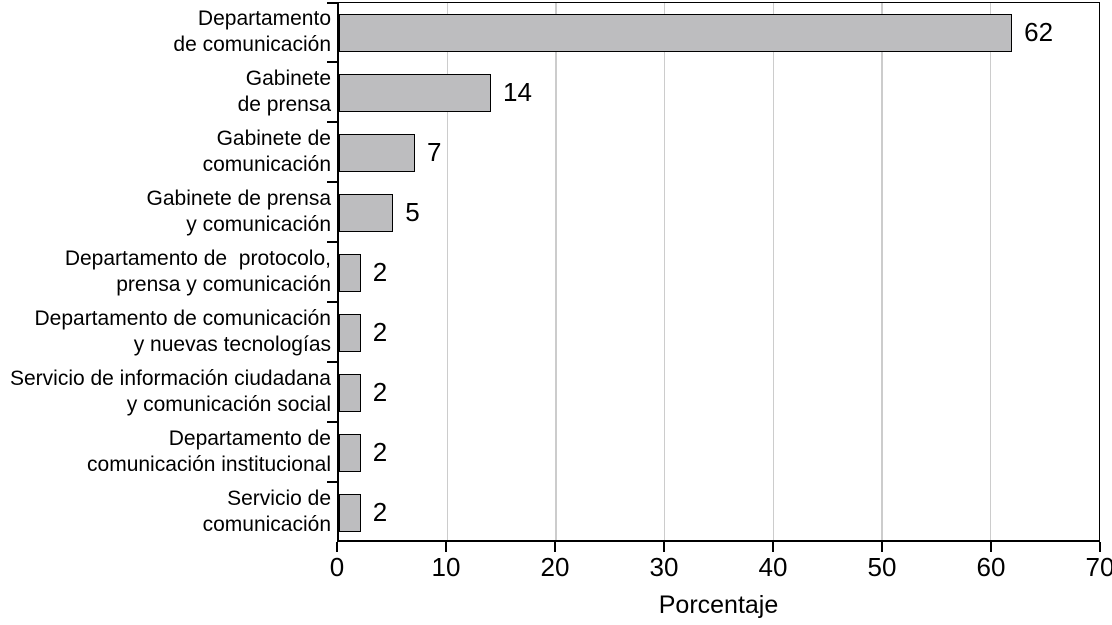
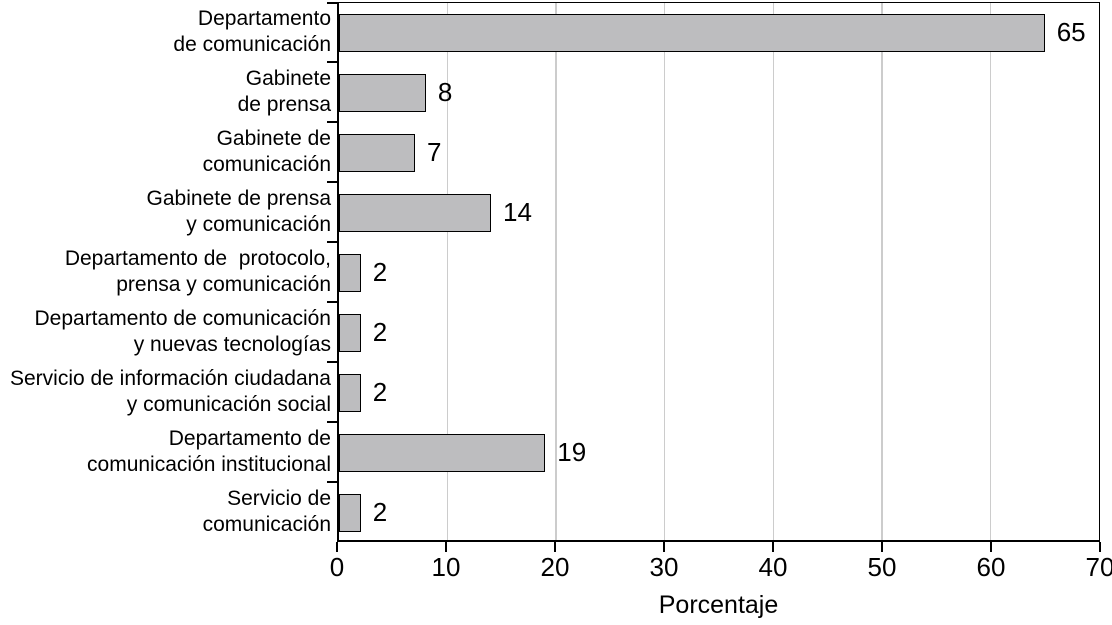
Departamento de comunicación: 62 -> 65
Gabinete de prensa: 14 -> 8
Gabinete de prensa y comunicación: 5 -> 14
Departamento de comunicación institucional: 2 -> 19
